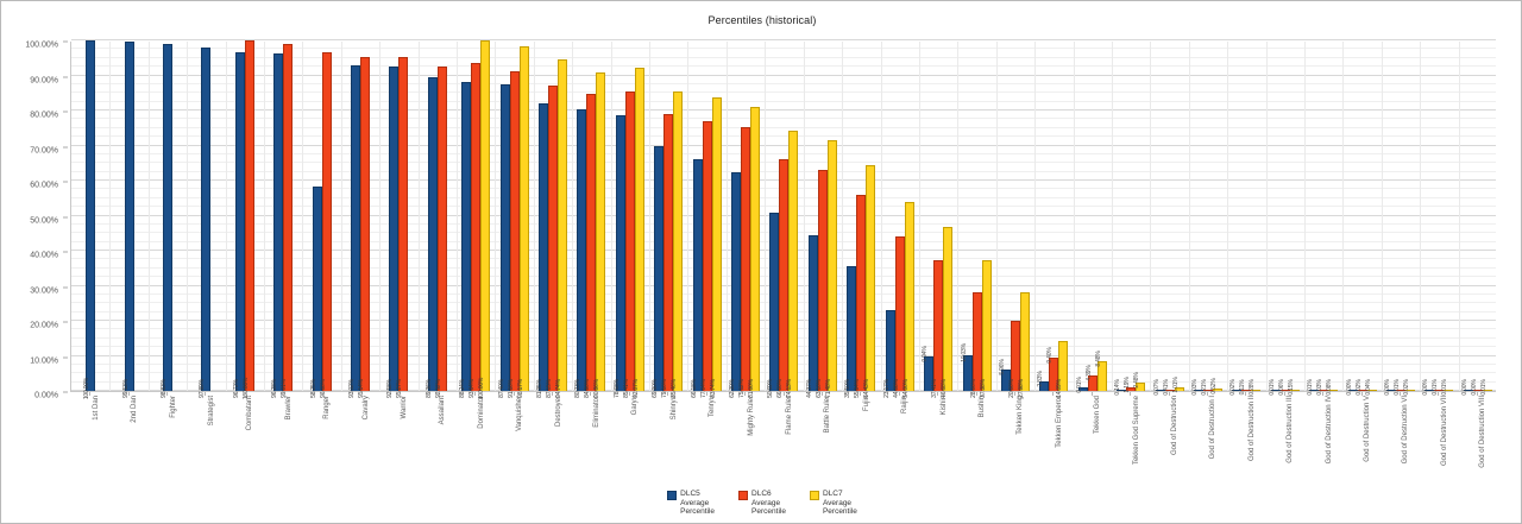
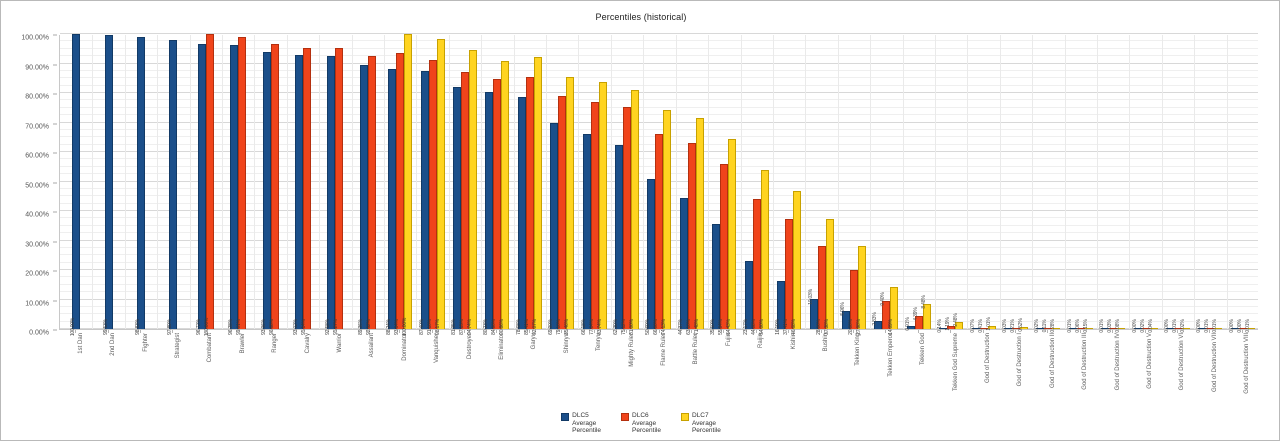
DLC5 Average Percentile/Ranger: 58.25% -> 93.96%
DLC5 Average Percentile/Kishin: 9.94% -> 16.19%
